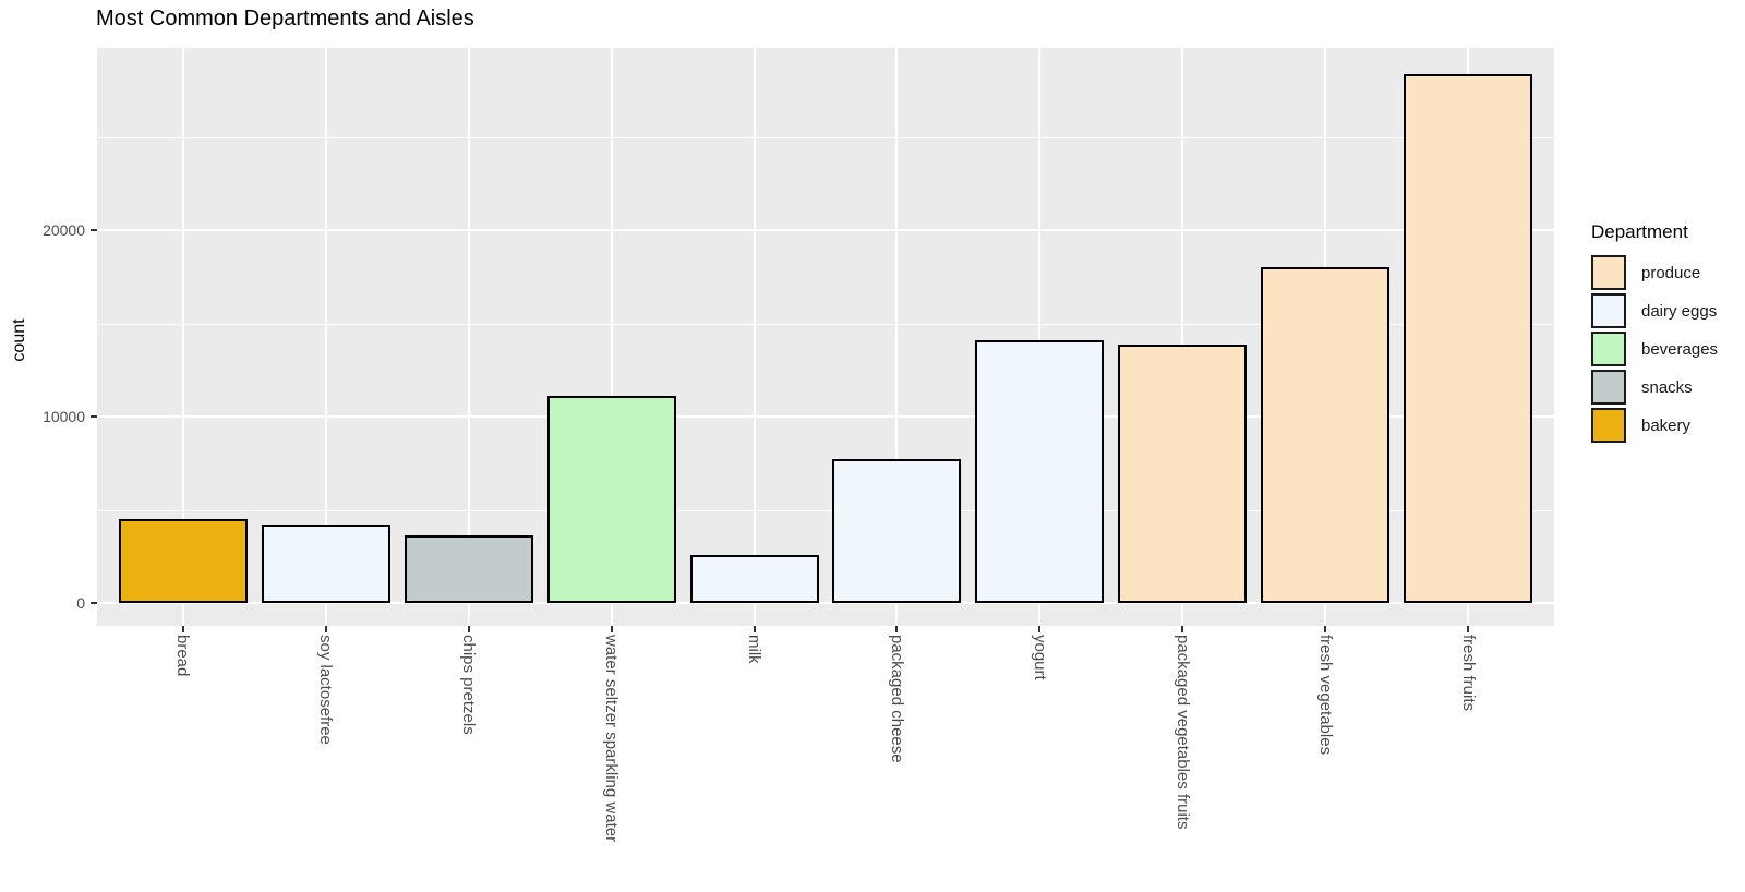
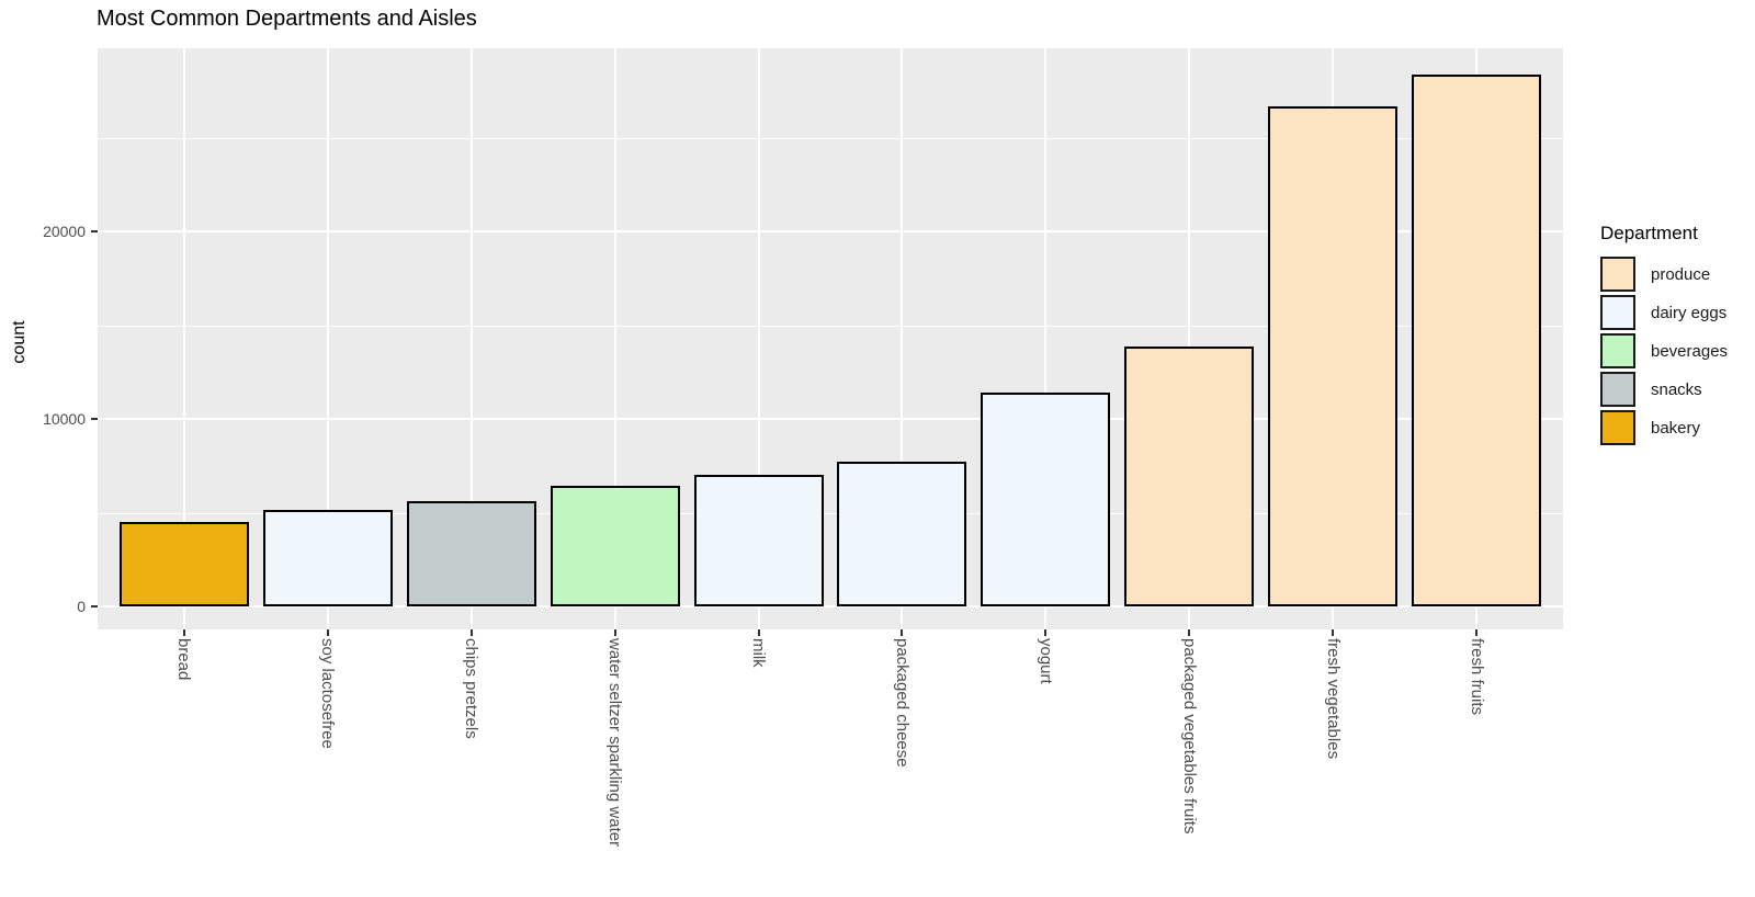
soy lactosefree: 4200 -> 5200
chips pretzels: 3600 -> 5600
water seltzer sparkling water: 11100 -> 6400
milk: 2600 -> 7000
yogurt: 14100 -> 11400
fresh vegetables: 18000 -> 26700
